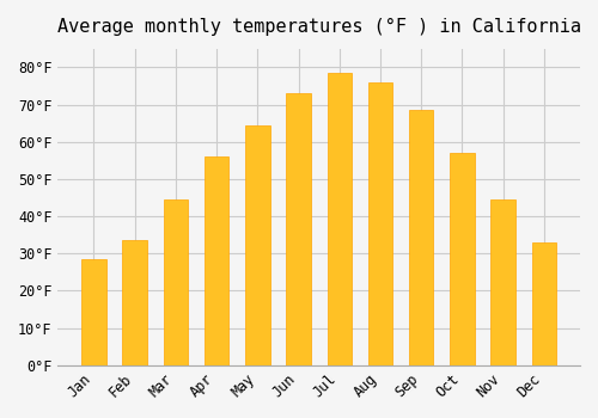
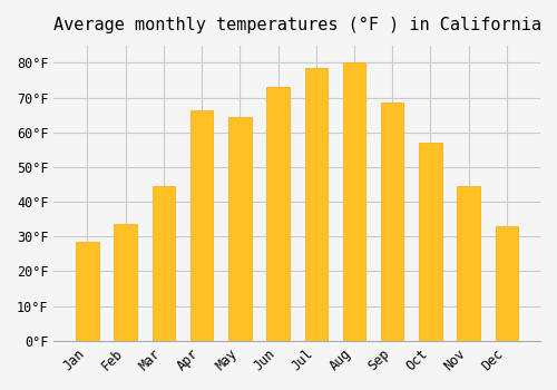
Apr: 56.0°F -> 66.5°F
Aug: 76.0°F -> 80.0°F
